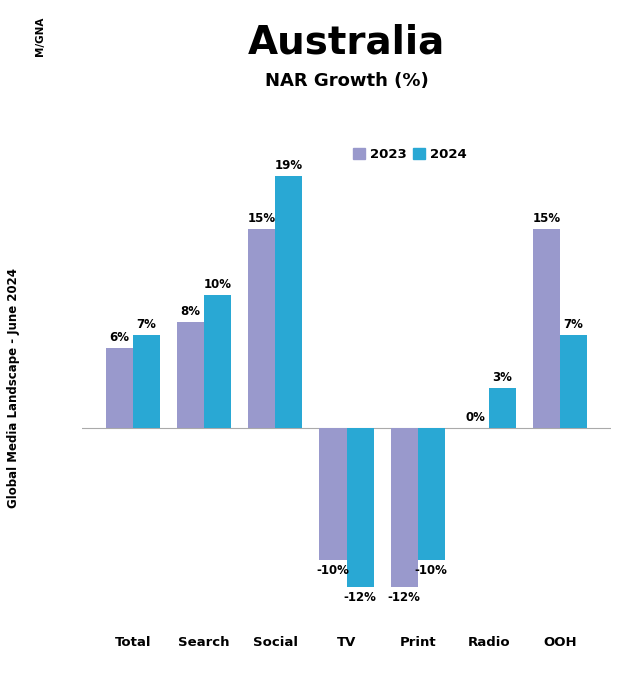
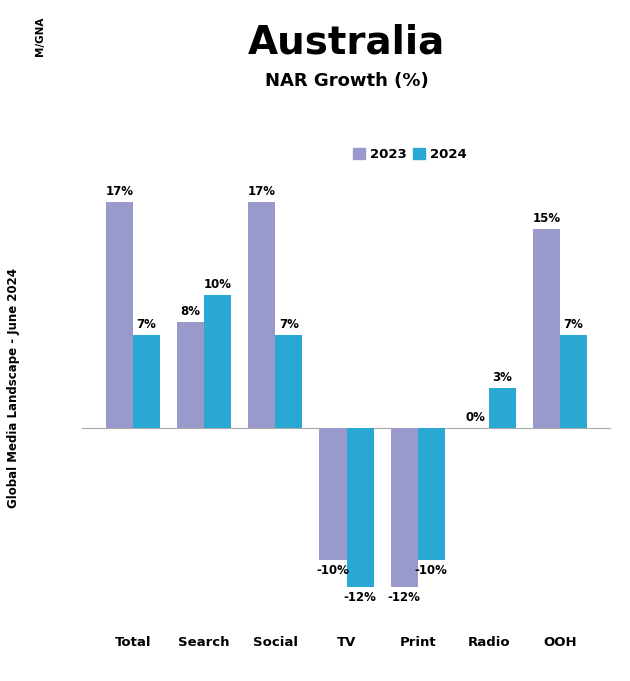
2023/Total: 6% -> 17%
2023/Social: 15% -> 17%
2024/Social: 19% -> 7%
